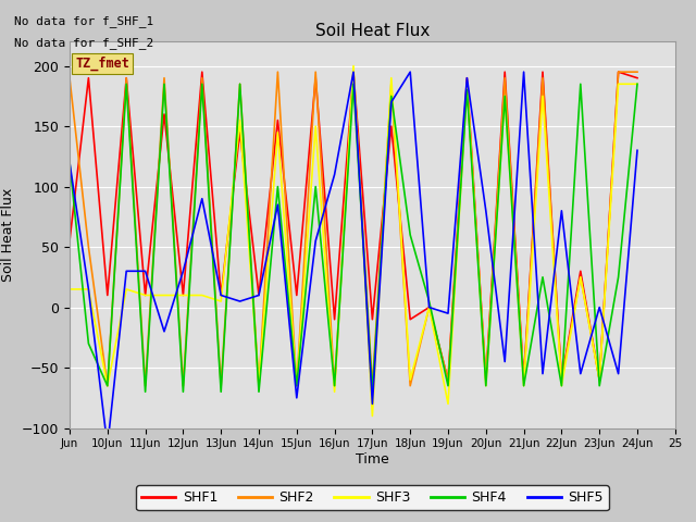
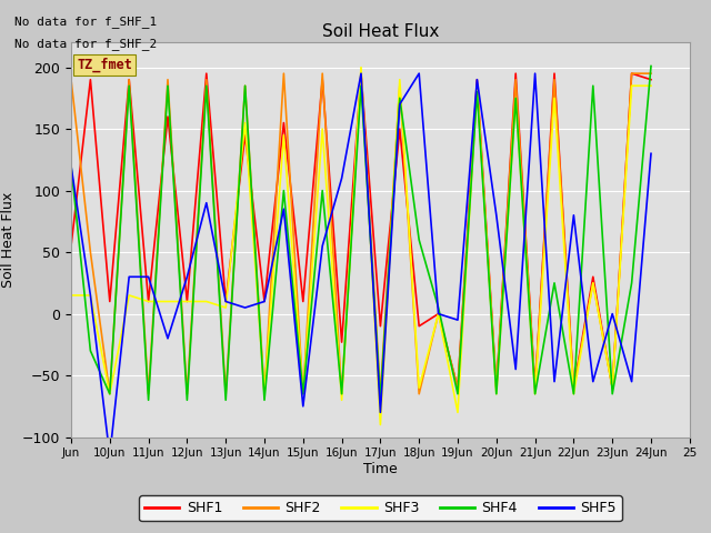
SHF1/16Jun: -10 -> -23
SHF4/24Jun: 185 -> 201
